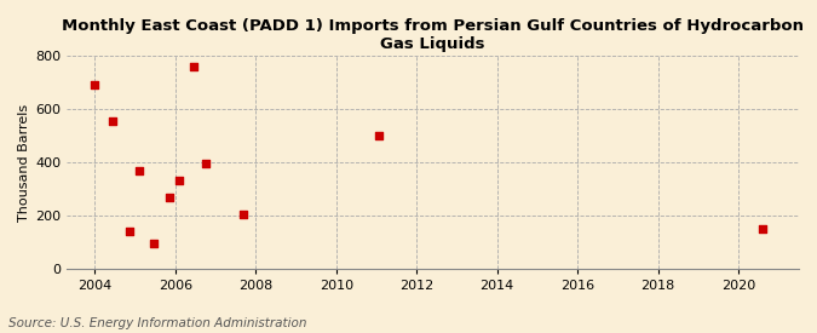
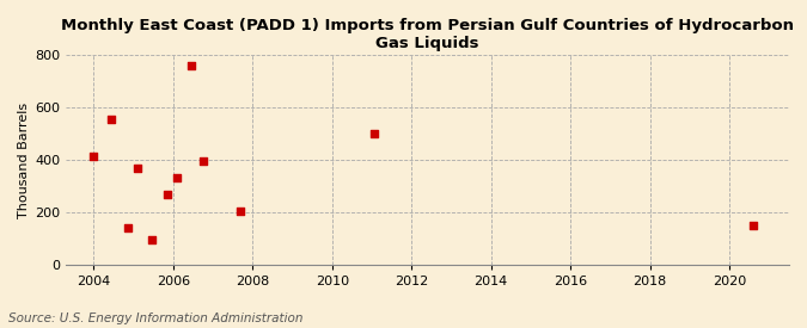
2004: 690 -> 415
